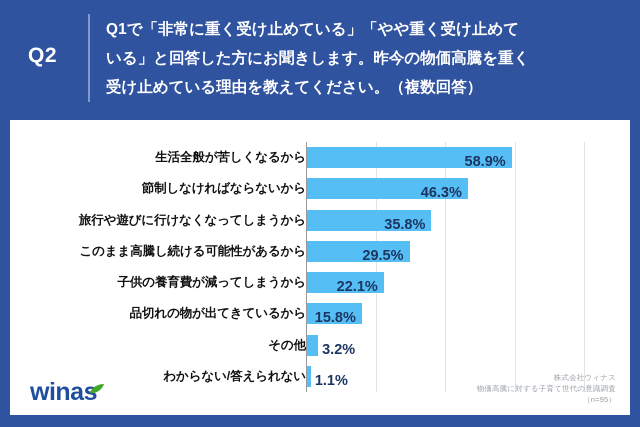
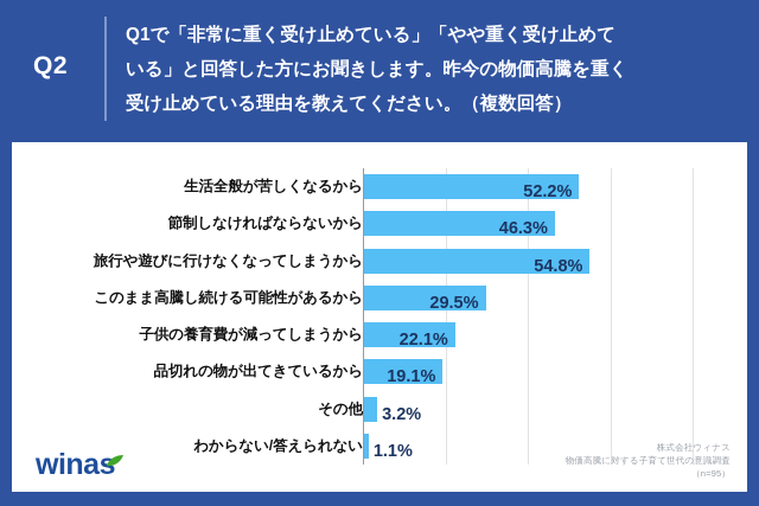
生活全般が苦しくなるから: 58.9% -> 52.2%
旅行や遊びに行けなくなってしまうから: 35.8% -> 54.8%
品切れの物が出てきているから: 15.8% -> 19.1%
